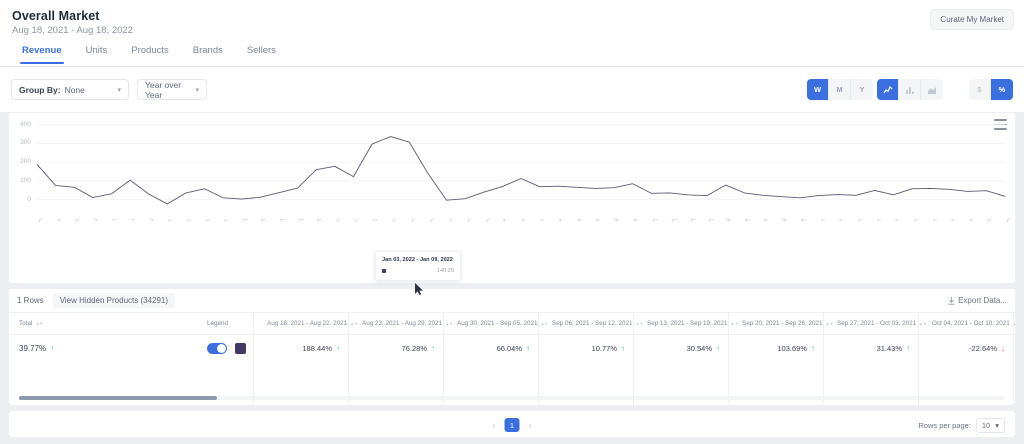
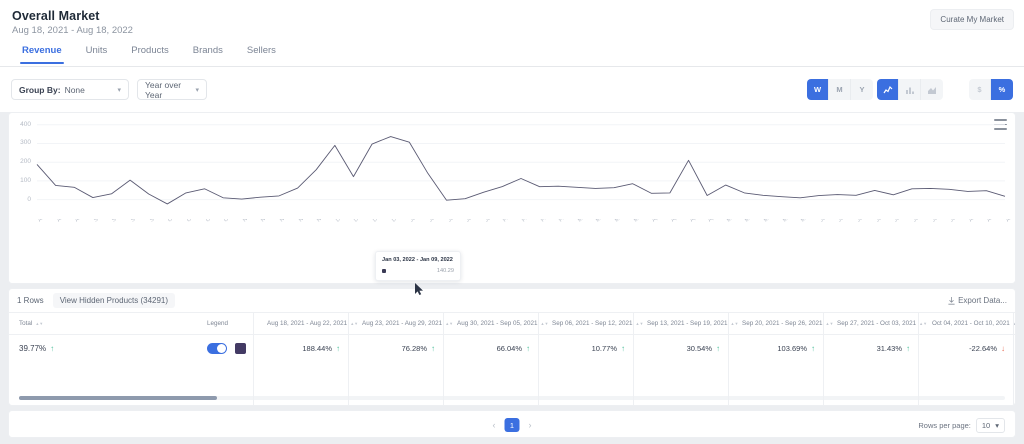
Nov 15, 2021 - Nov 21, 2021: 40 -> 20
Dec 06, 2021 - Dec 12, 2021: 180 -> 290
Apr 18, 2022 - Apr 24, 2022: 20 -> 210
